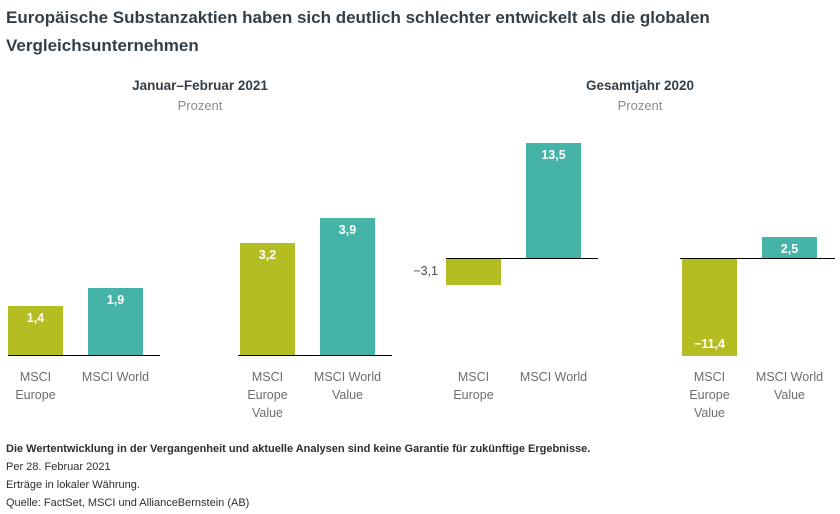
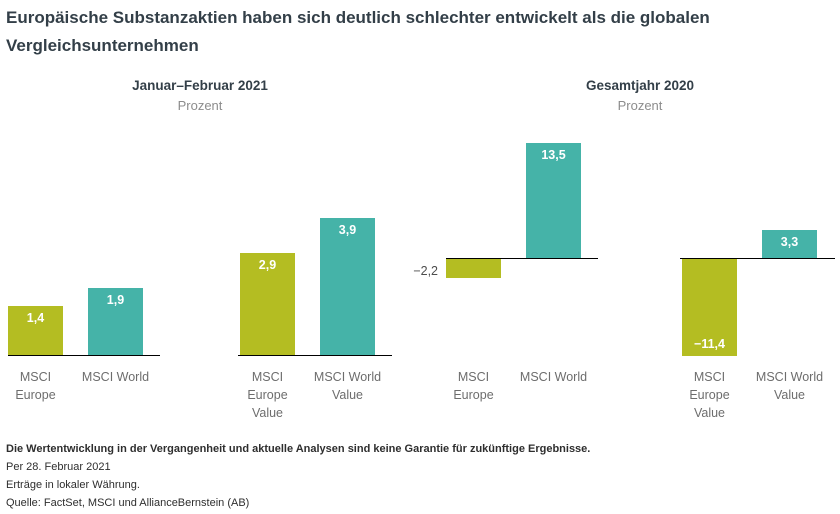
Januar–Februar 2021/MSCI Europe Value: 3,2 -> 2,9
Gesamtjahr 2020/MSCI Europe: −3,1 -> −2,2
Gesamtjahr 2020/MSCI World Value: 2,5 -> 3,3
